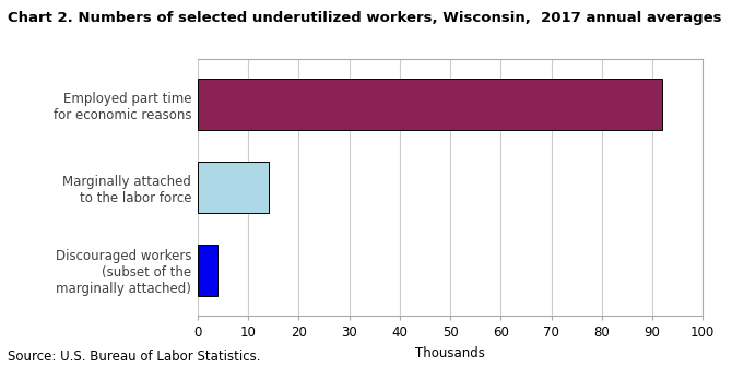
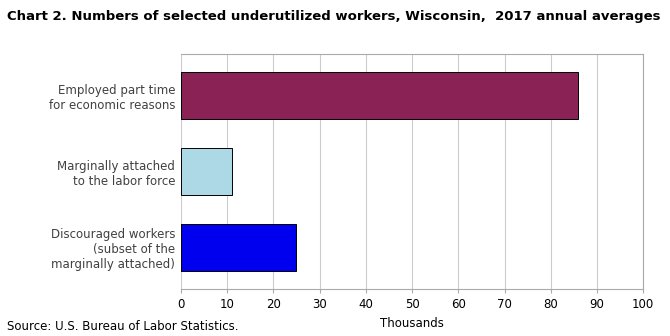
Employed part time for economic reasons: 92 -> 86
Marginally attached to the labor force: 14 -> 11
Discouraged workers (subset of the marginally attached): 4 -> 25
